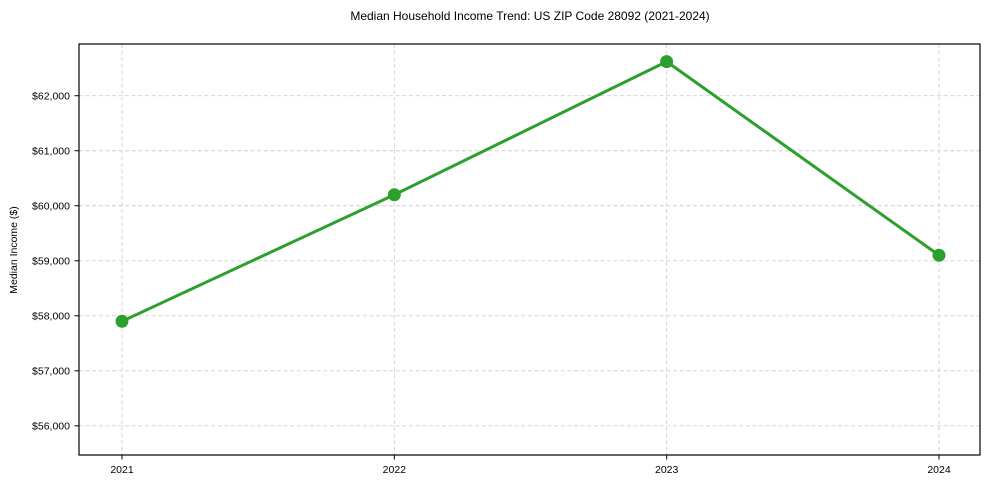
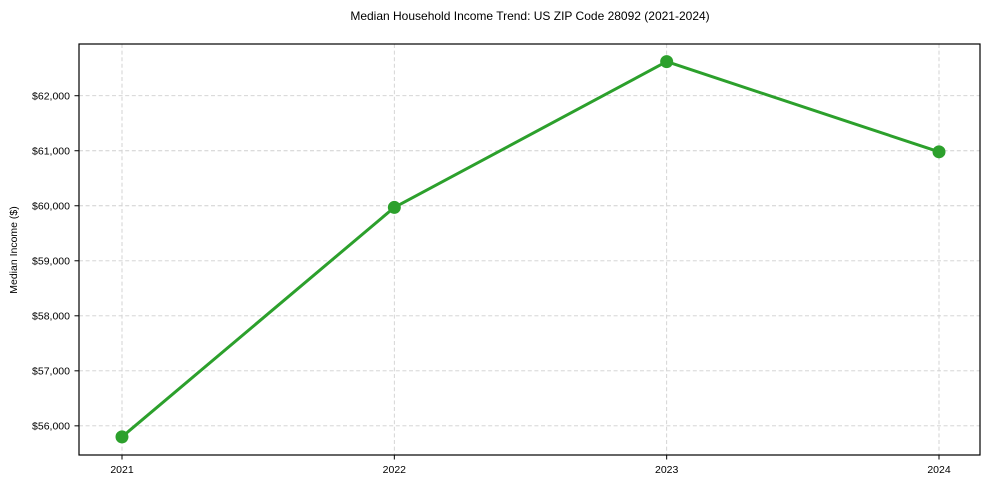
2021: $57900 -> $55800
2022: $60200 -> $60000
2024: $59100 -> $61000
